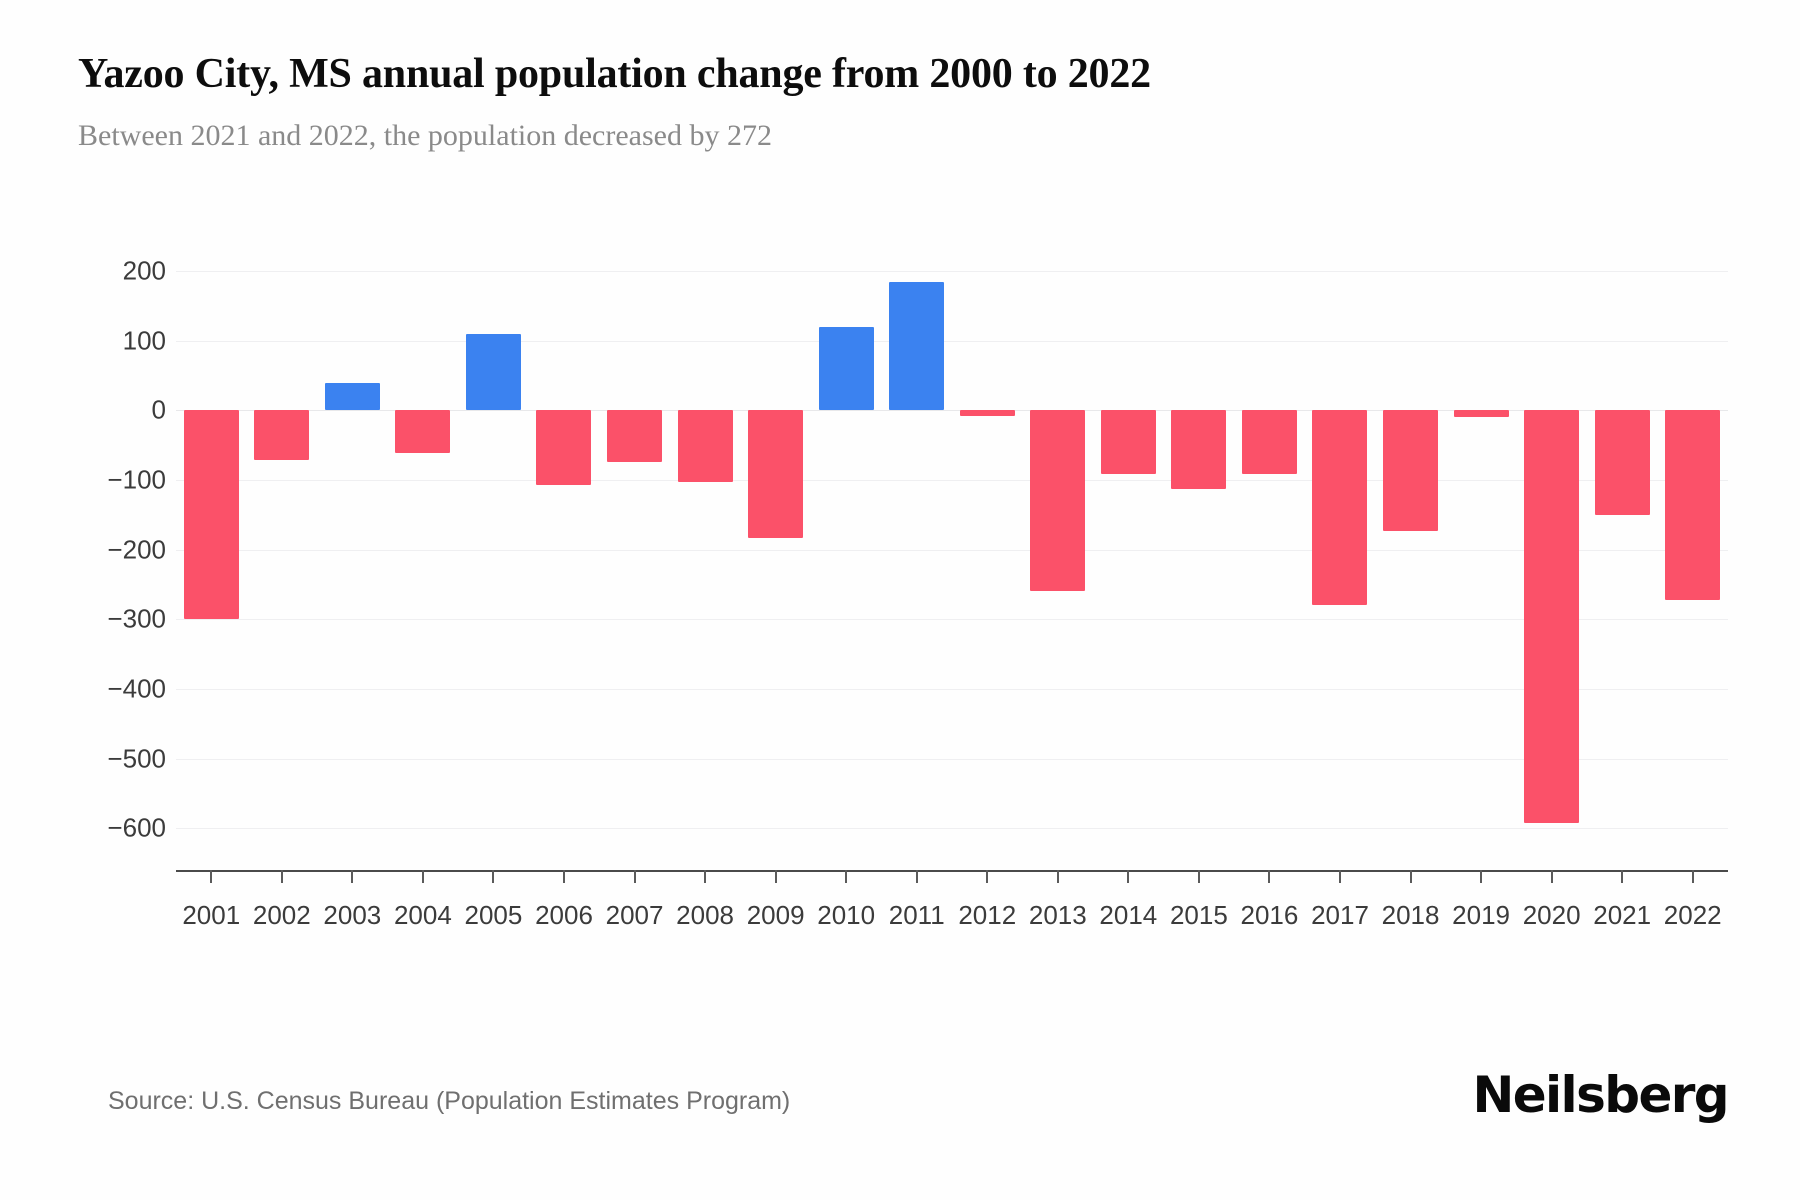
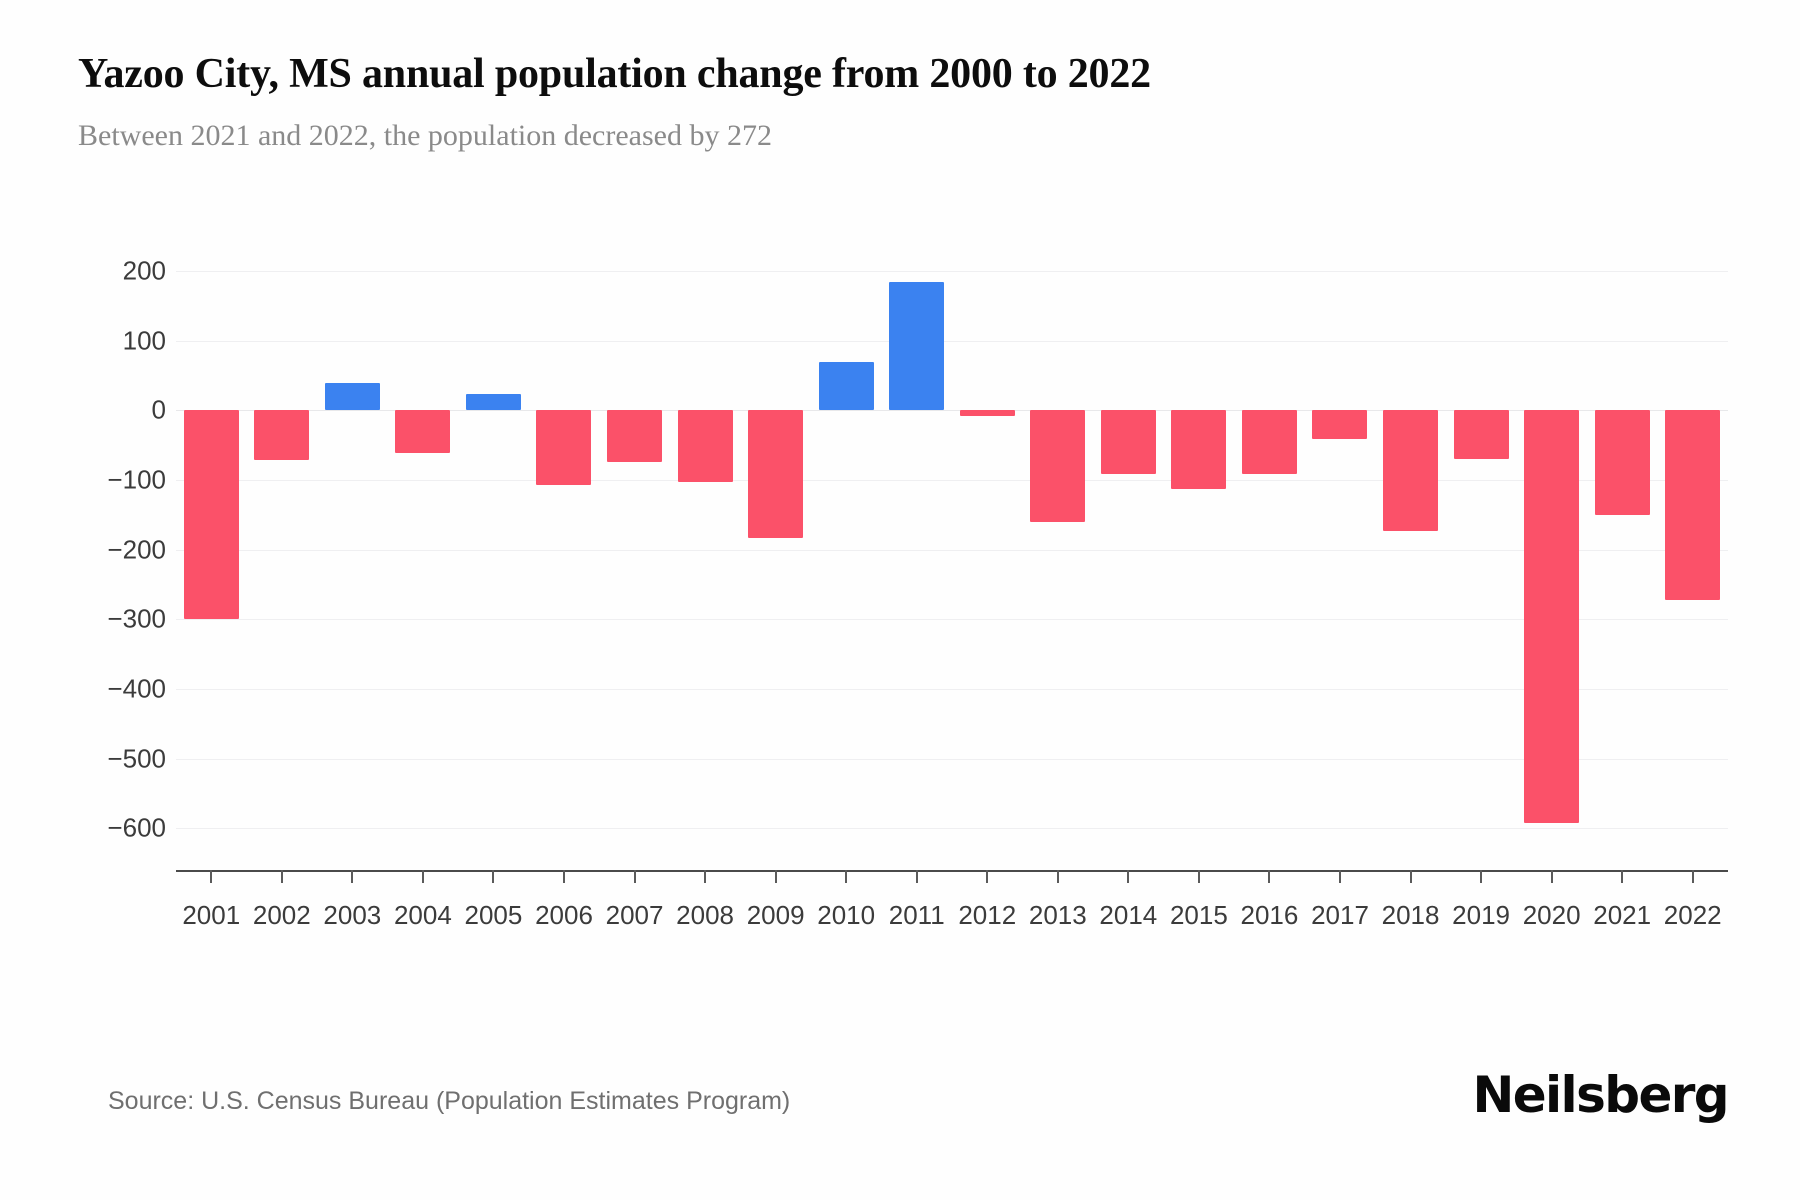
2005: 110 -> 20
2010: 120 -> 70
2013: -260 -> -160
2017: -280 -> -40
2019: -10 -> -70
